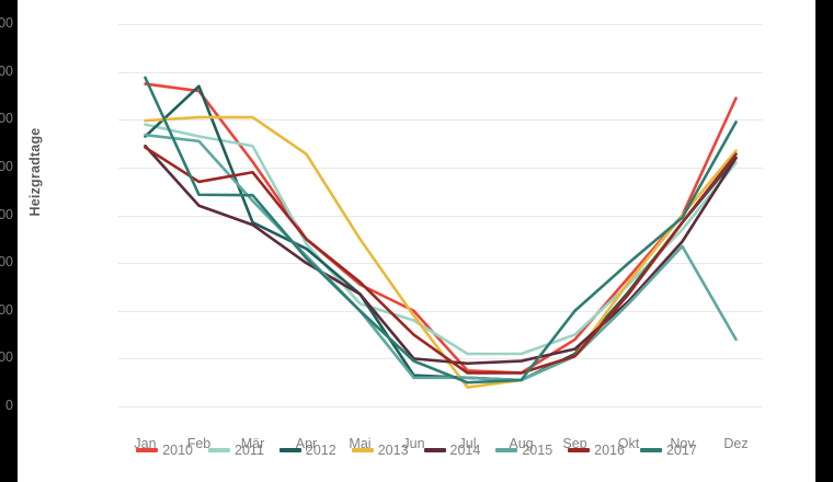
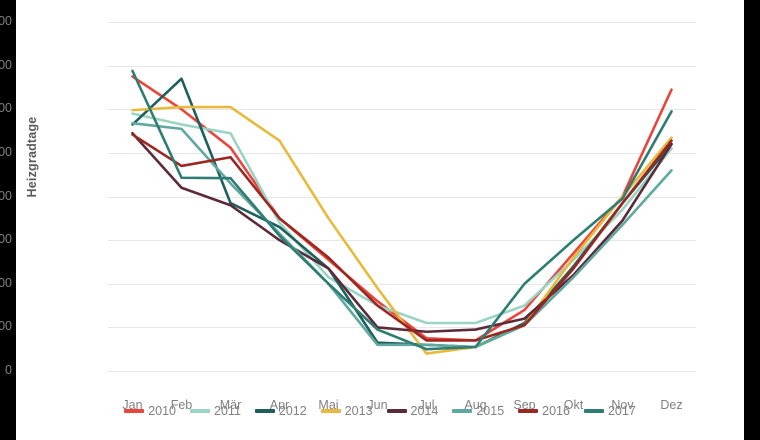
2010/Feb: 660 -> 600
2010/Jun: 200 -> 160
2011/Jun: 180 -> 150
2015/Dez: 140 -> 460
